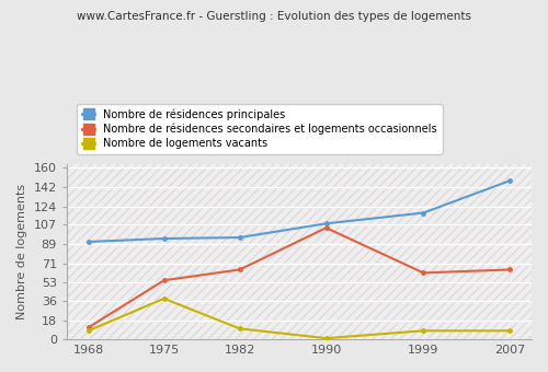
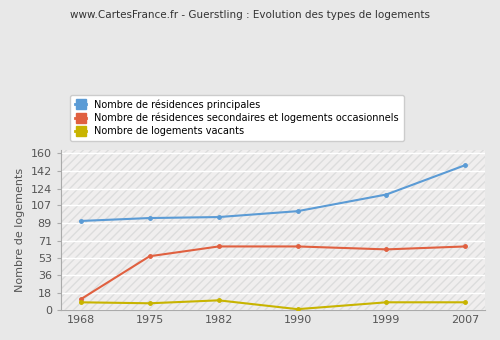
Nombre de logements vacants/1975: 38 -> 7
Nombre de résidences principales/1990: 108 -> 101
Nombre de résidences secondaires et logements occasionnels/1990: 104 -> 65
